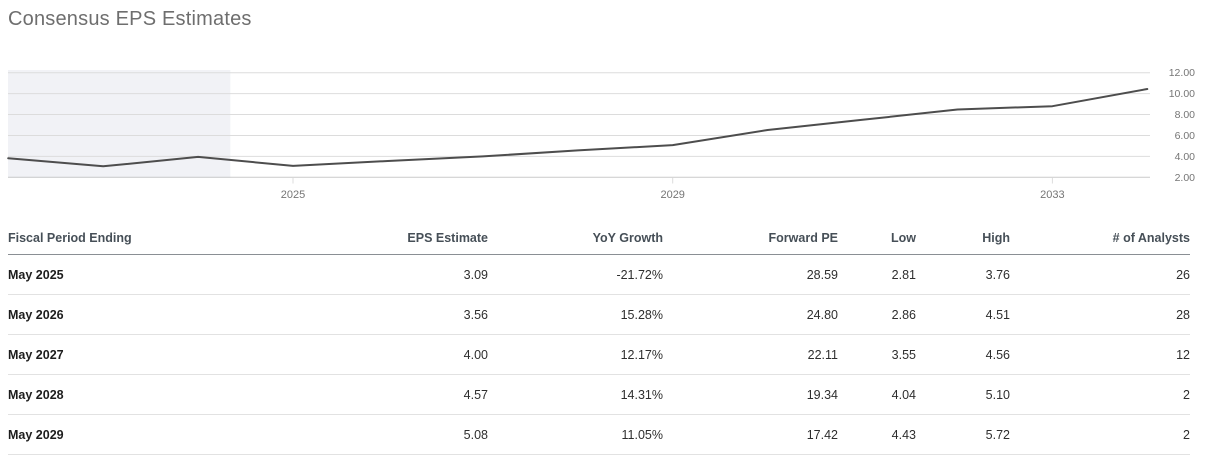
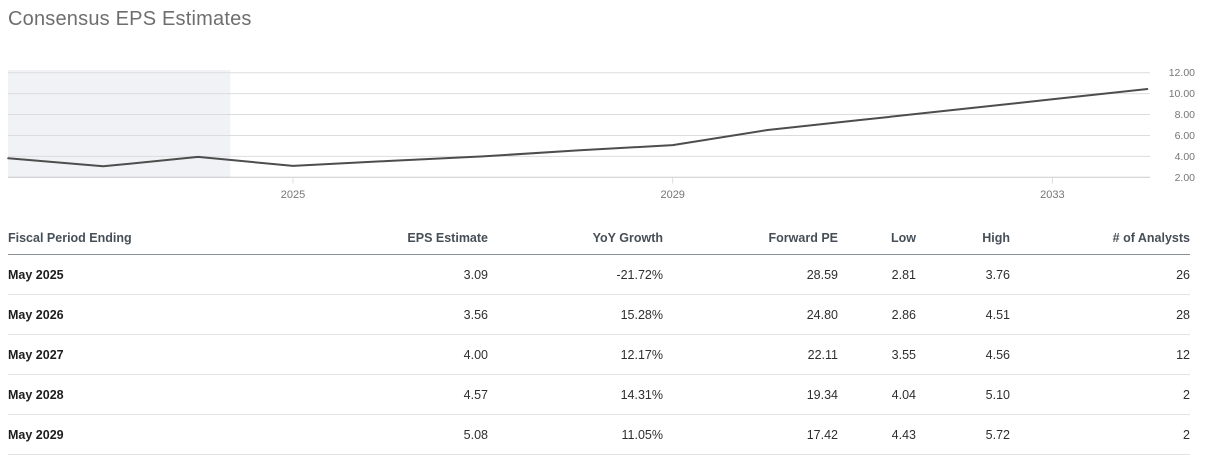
2033: 8.8 -> 9.5
